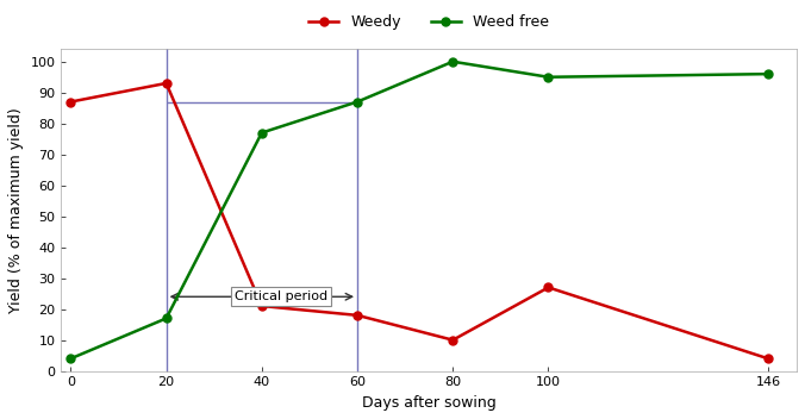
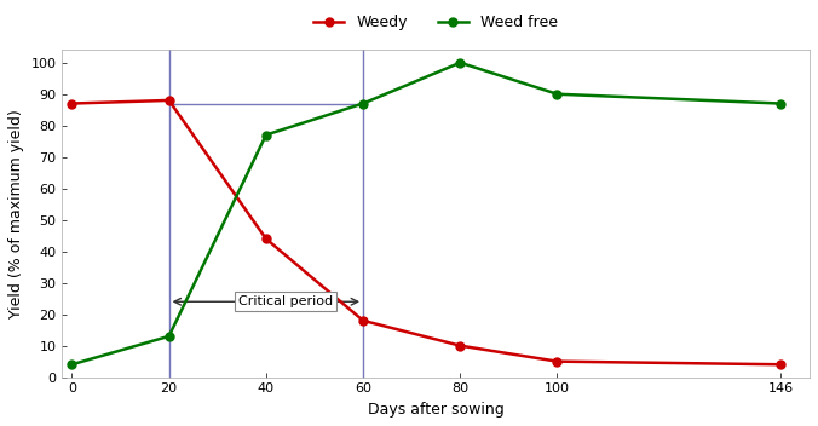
Weedy/20: 93 -> 88
Weed free/20: 17 -> 13
Weedy/40: 21 -> 44
Weedy/100: 27 -> 5
Weed free/100: 95 -> 90
Weed free/146: 96 -> 87
